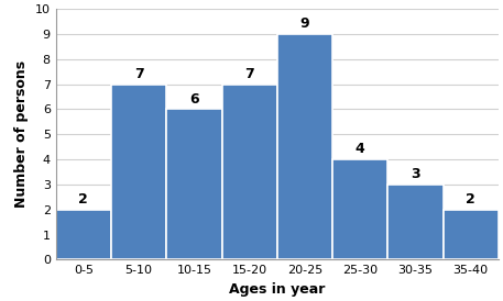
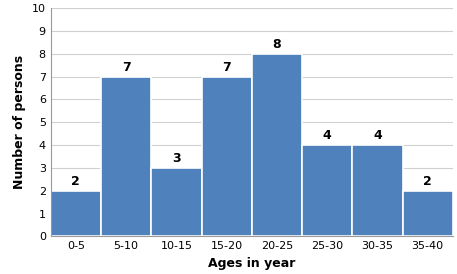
10-15: 6 -> 3
20-25: 9 -> 8
30-35: 3 -> 4
